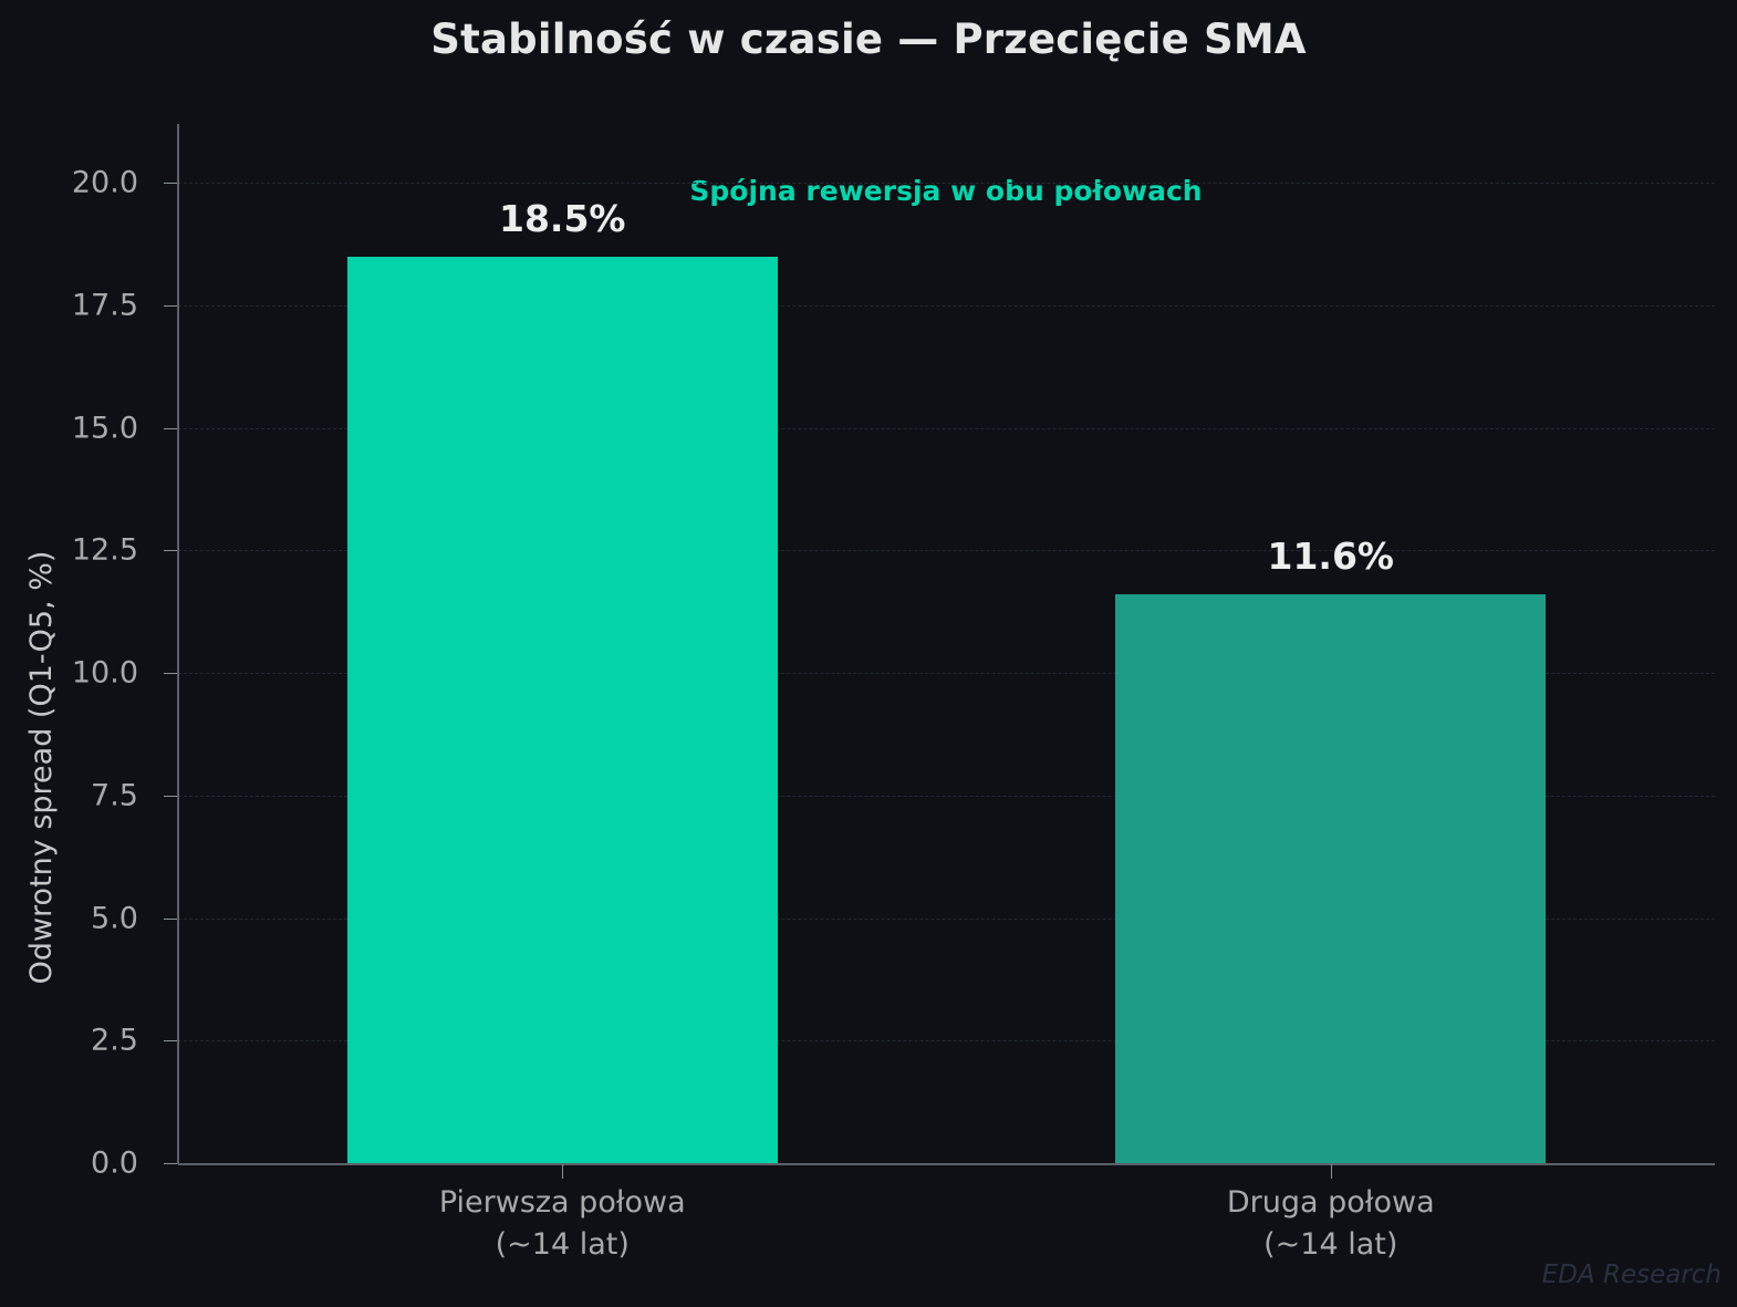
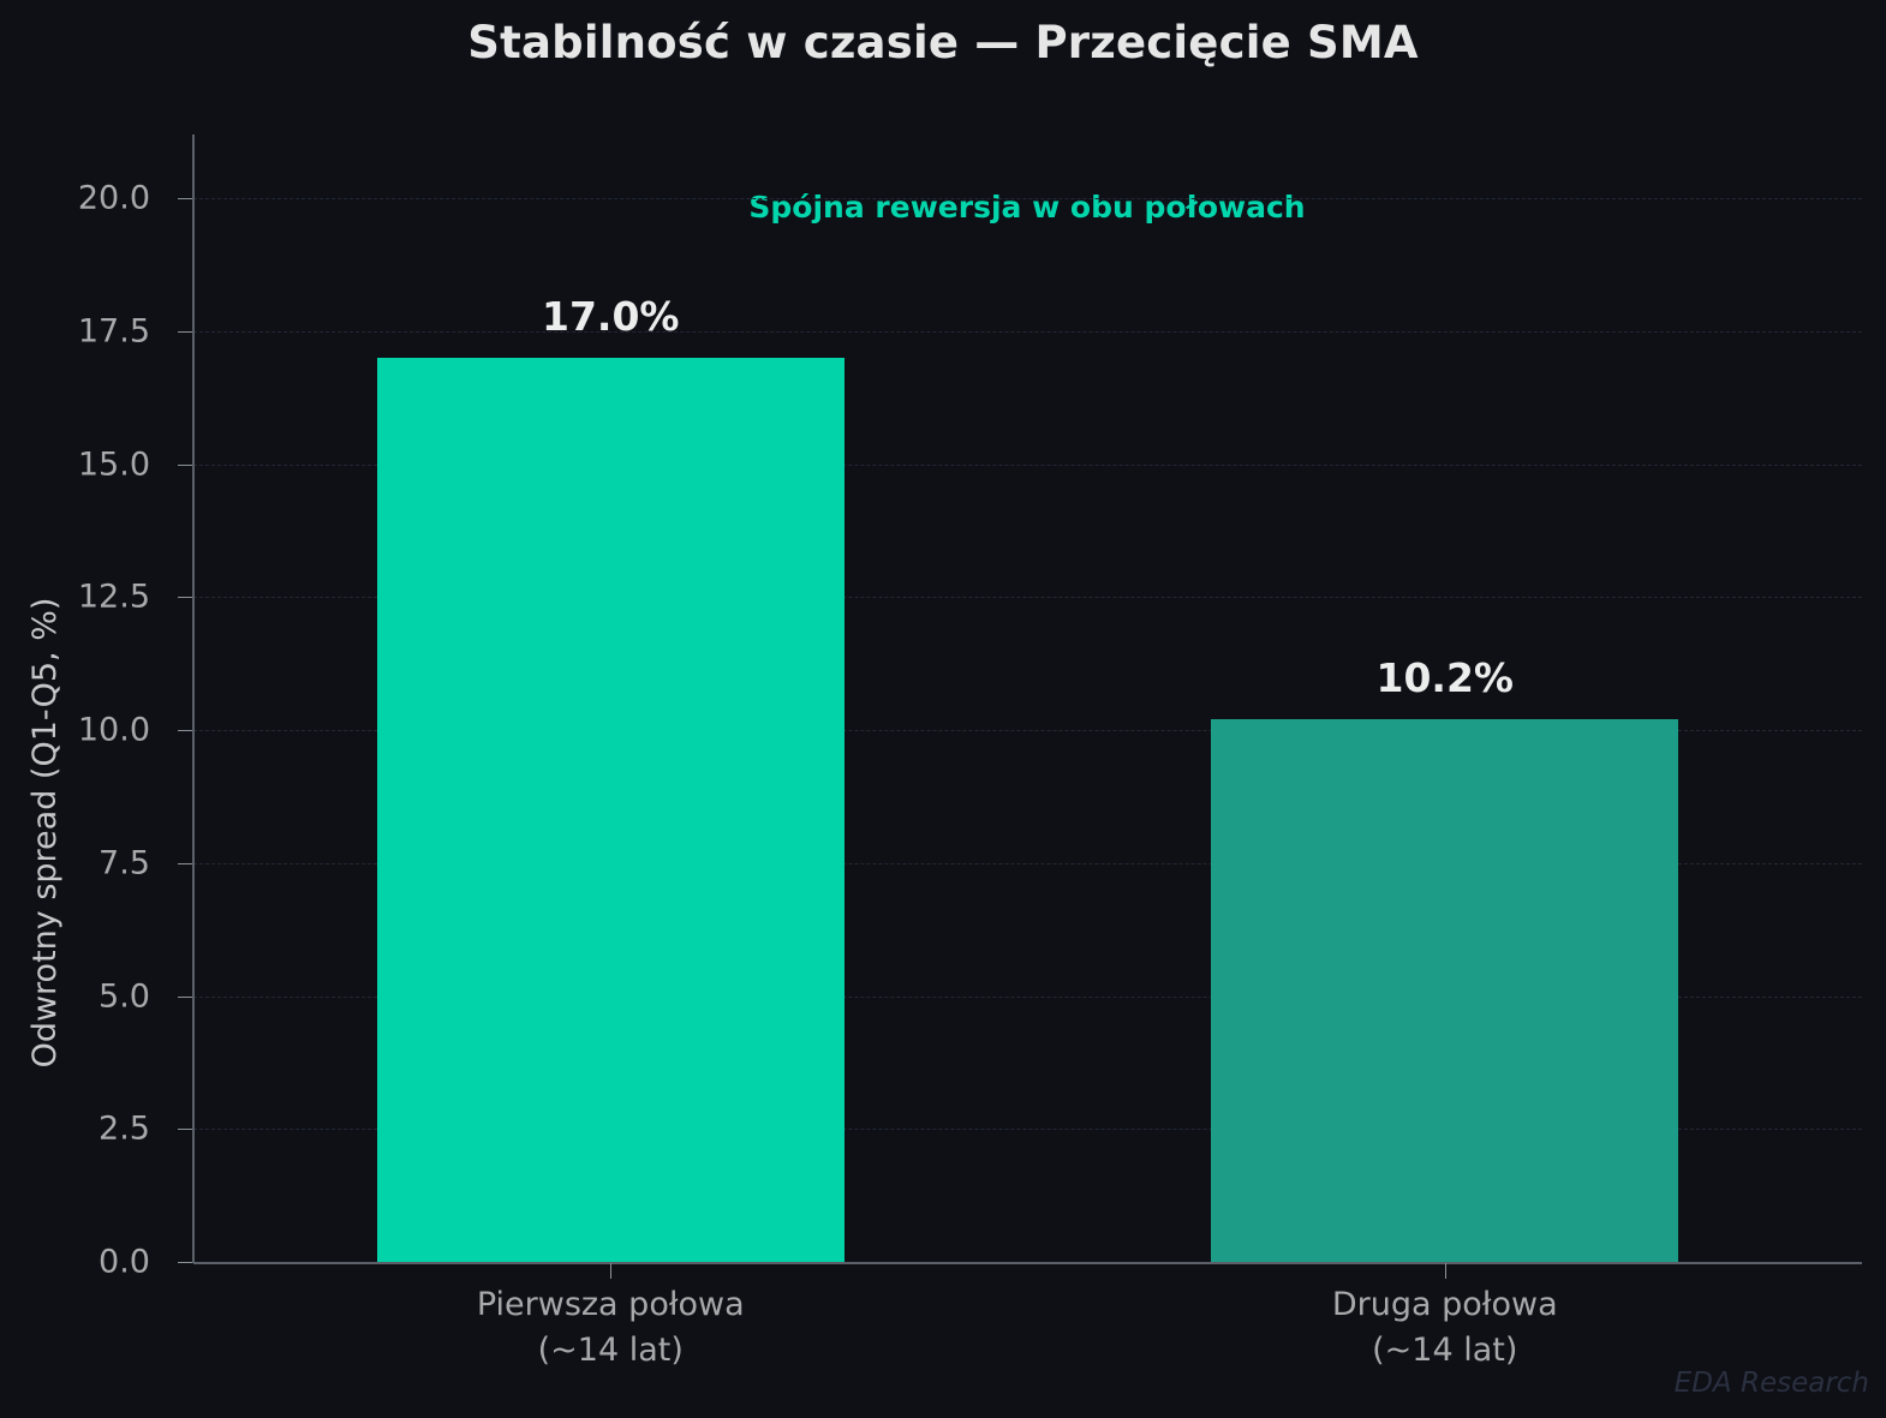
Pierwsza połowa (~14 lat): 18.5% -> 17.0%
Druga połowa (~14 lat): 11.6% -> 10.2%
